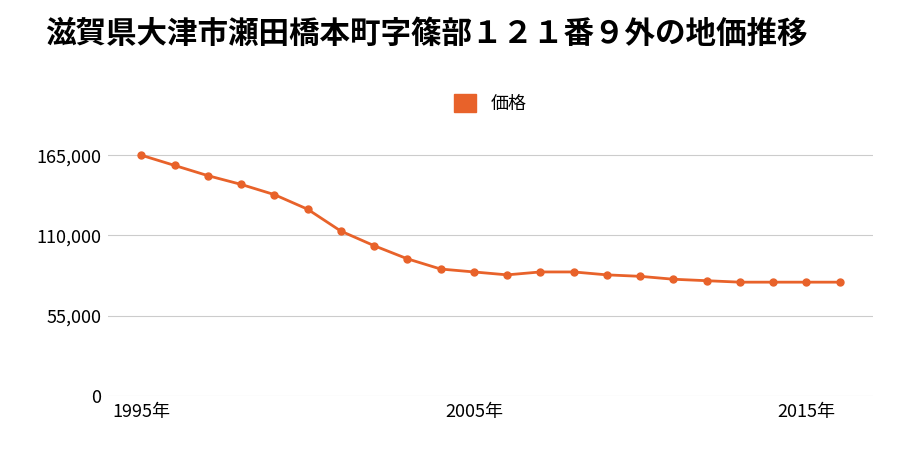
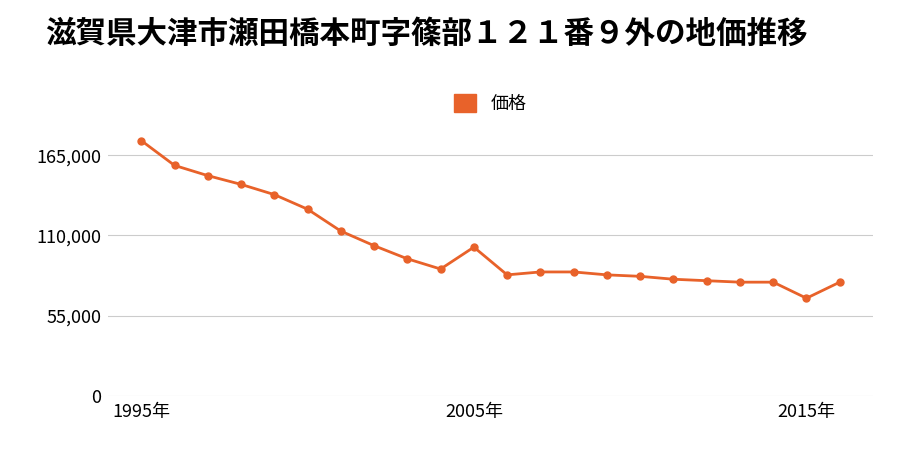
1995年: 165,000 -> 175,000
2005年: 85,000 -> 102,000
2015年: 78,000 -> 67,000
